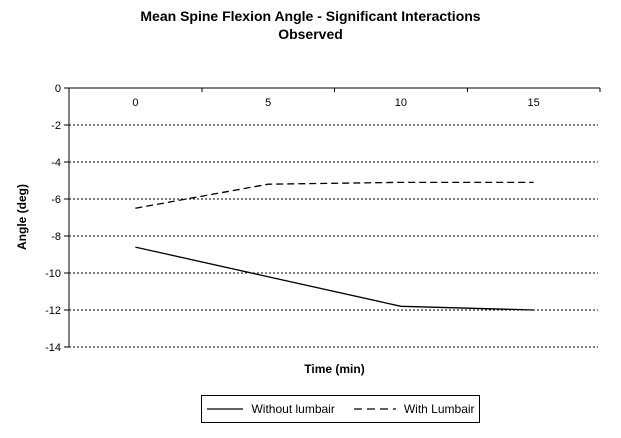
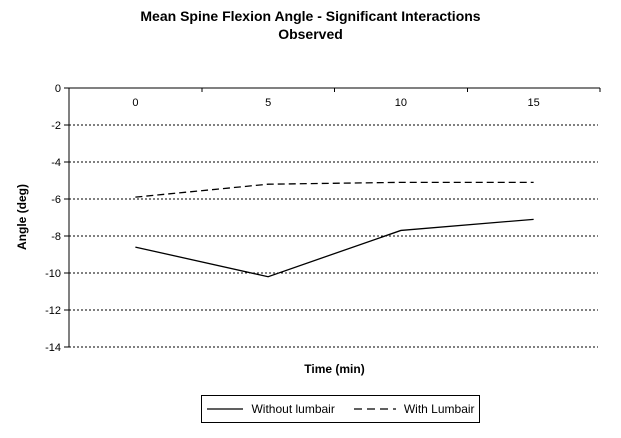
With Lumbair/0: -6.5 -> -5.9
Without lumbair/10: -11.8 -> -7.7
Without lumbair/15: -12.0 -> -7.1
